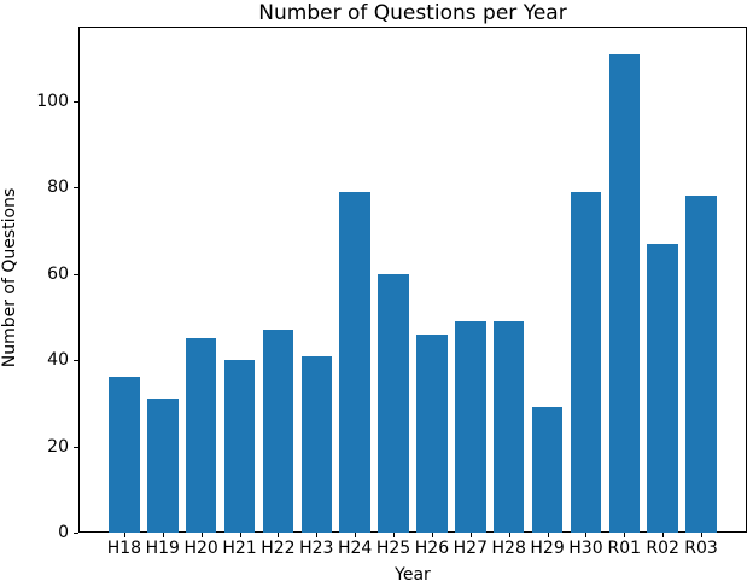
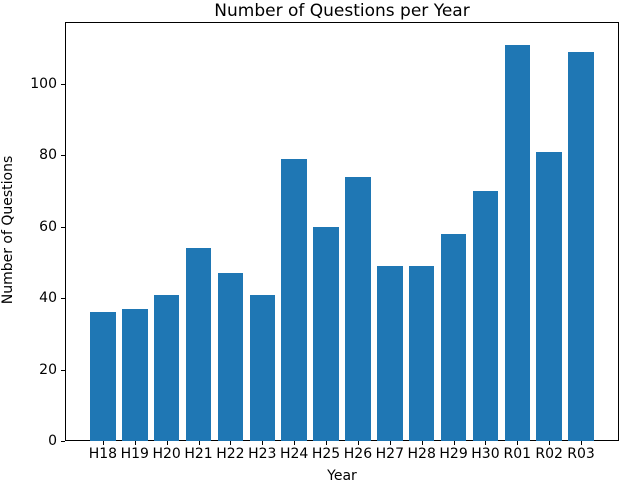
H19: 31 -> 37
H20: 45 -> 41
H21: 40 -> 54
H26: 46 -> 74
H29: 29 -> 58
H30: 79 -> 70
R02: 67 -> 81
R03: 78 -> 109
